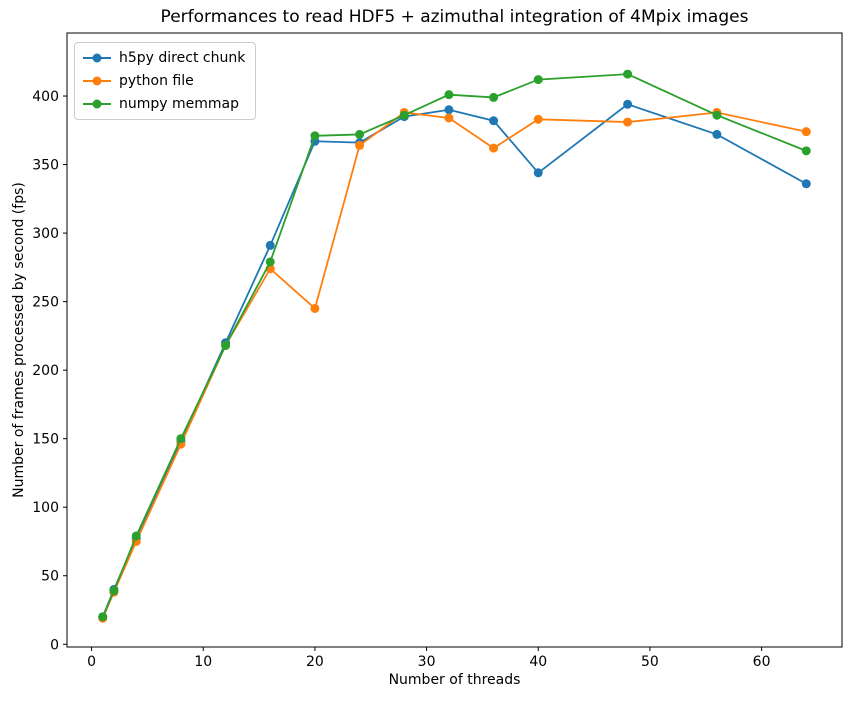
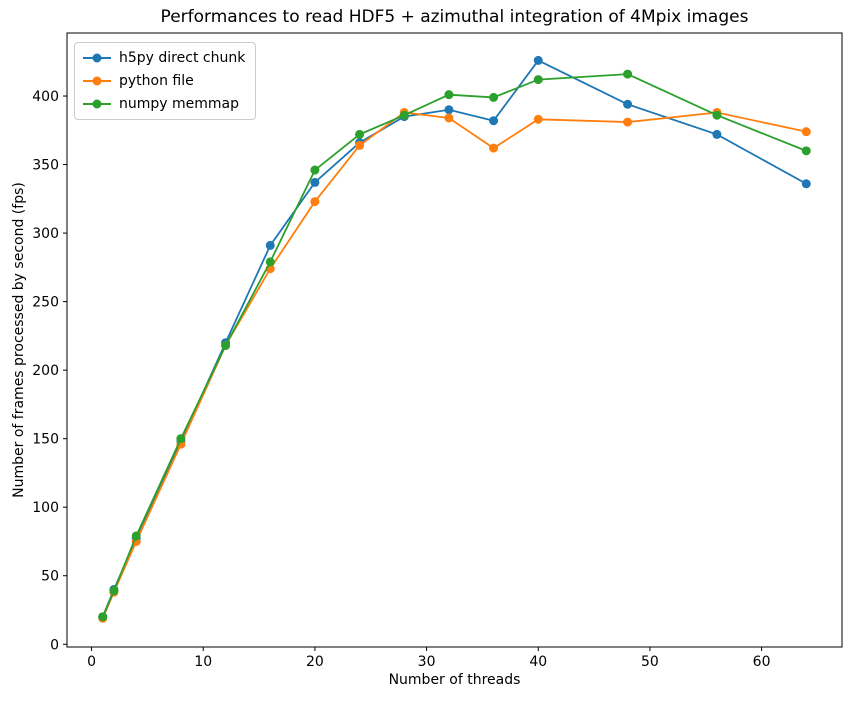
h5py direct chunk/20: 367 -> 337
python file/20: 245 -> 323
numpy memmap/20: 371 -> 346
h5py direct chunk/40: 344 -> 426
